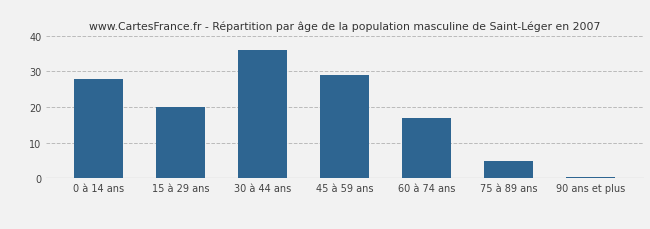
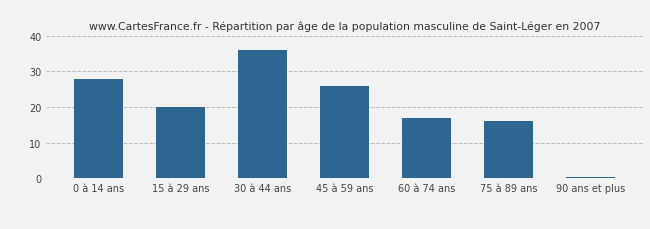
45 à 59 ans: 29.0 -> 26.0
75 à 89 ans: 5.0 -> 16.0
